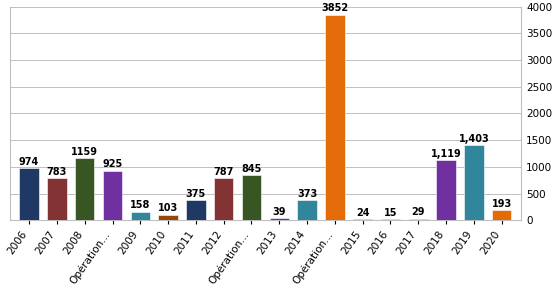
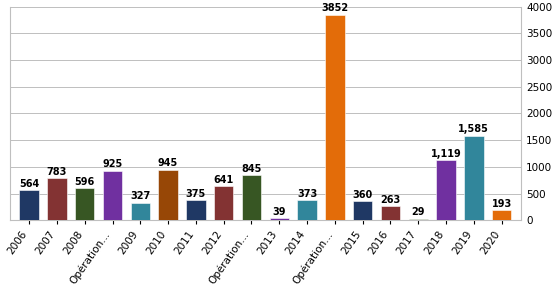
2006: 974 -> 564
2008: 1159 -> 596
2009: 158 -> 327
2010: 103 -> 945
2012: 787 -> 641
2015: 24 -> 360
2016: 15 -> 263
2019: 1,403 -> 1,585
